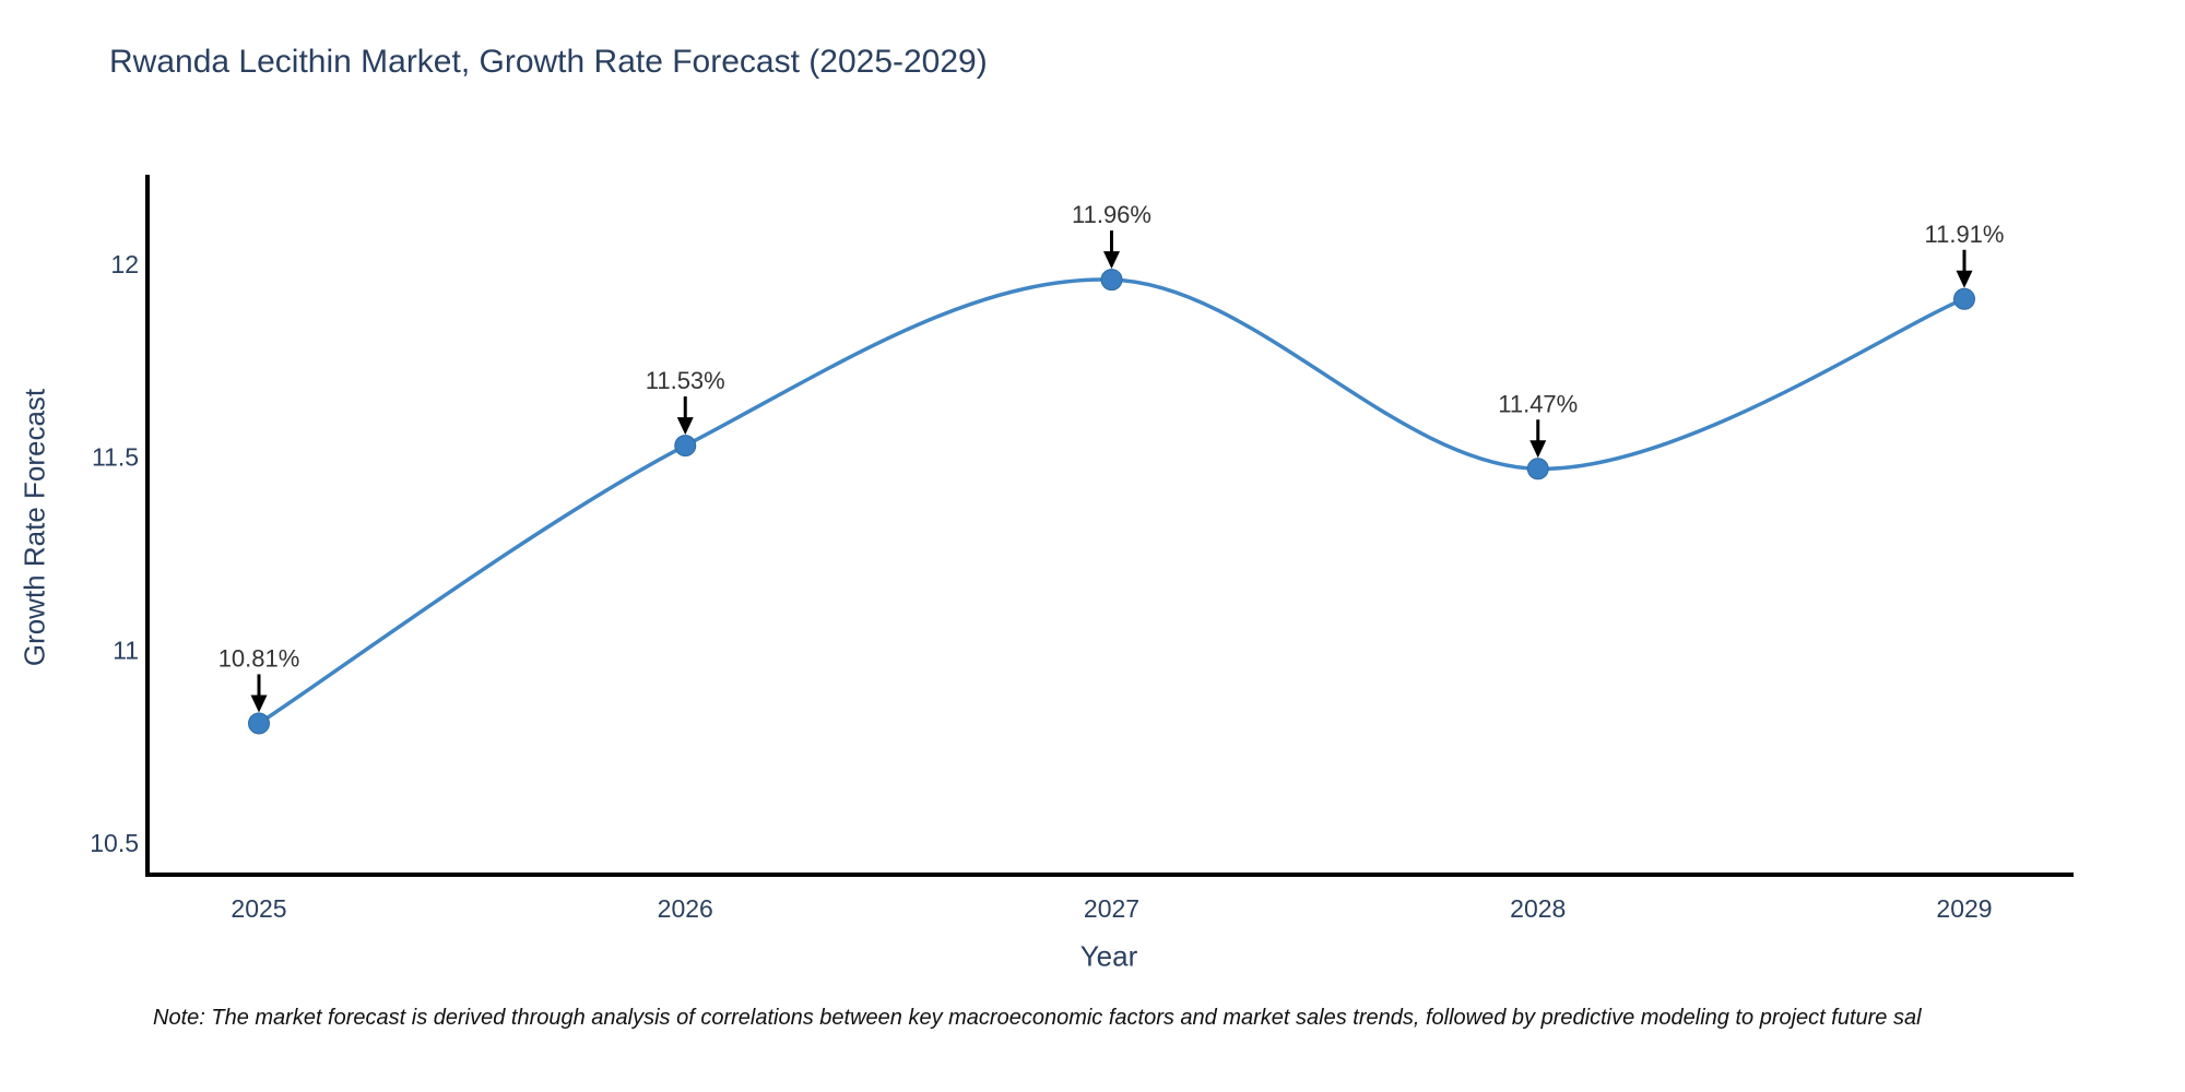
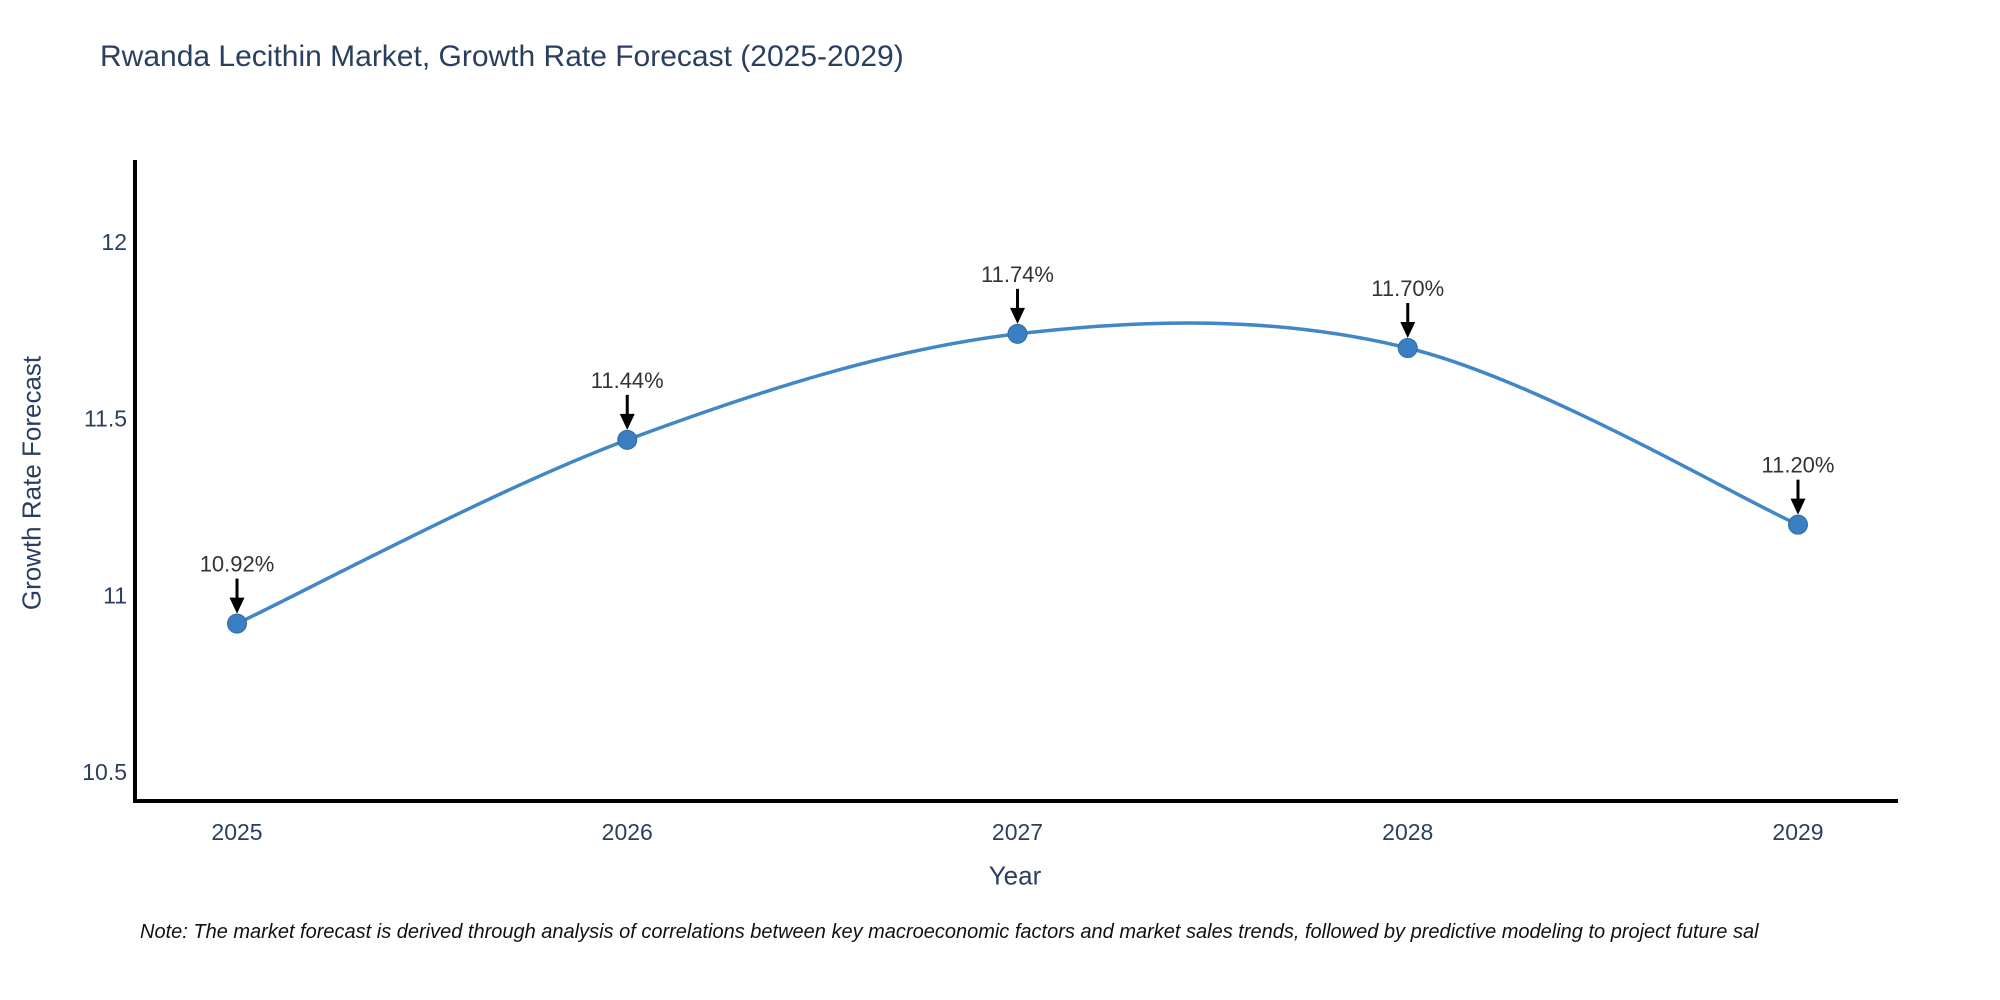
2025: 10.81% -> 10.92%
2026: 11.53% -> 11.44%
2027: 11.96% -> 11.74%
2028: 11.47% -> 11.70%
2029: 11.91% -> 11.20%
